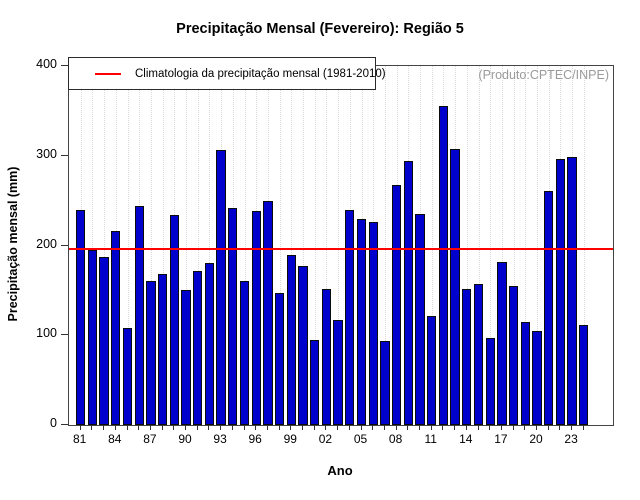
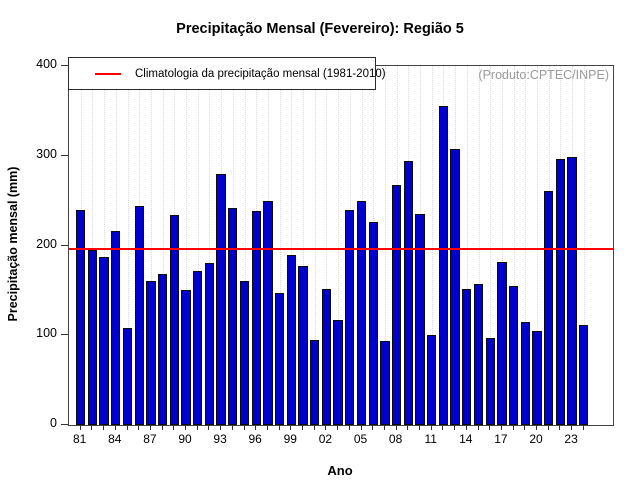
93: 310 -> 280
05: 230 -> 250
11: 120 -> 100
